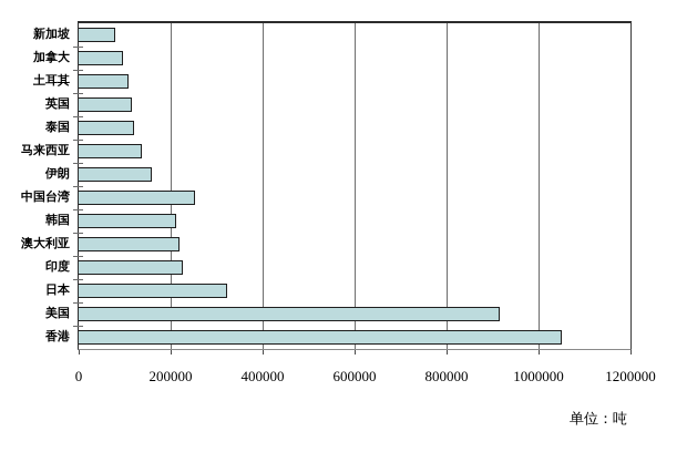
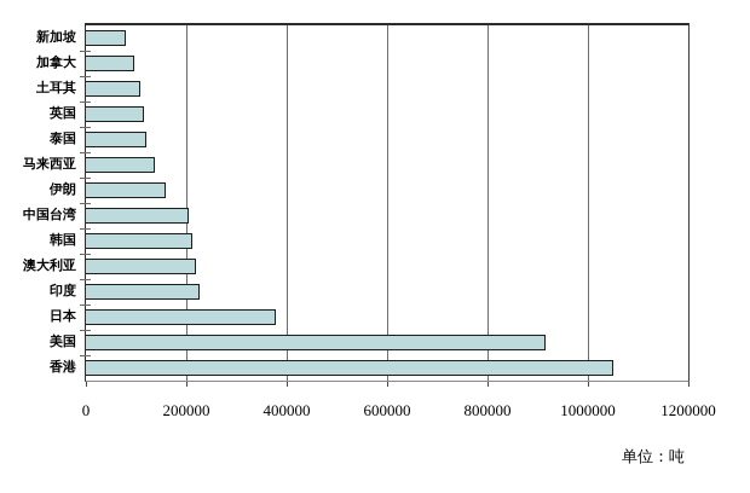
中国台湾: 250000 -> 200000
日本: 320000 -> 380000
